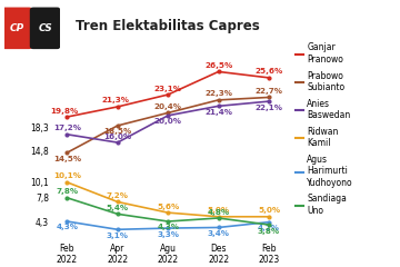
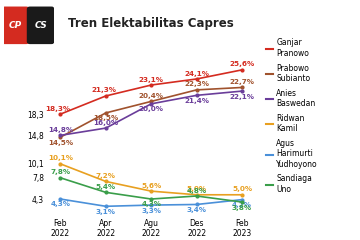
Ganjar Pranowo/Feb 2022: 19,8% -> 18,3%
Anies Baswedan/Feb 2022: 17,2% -> 14,8%
Ganjar Pranowo/Des 2022: 26,5% -> 24,1%
